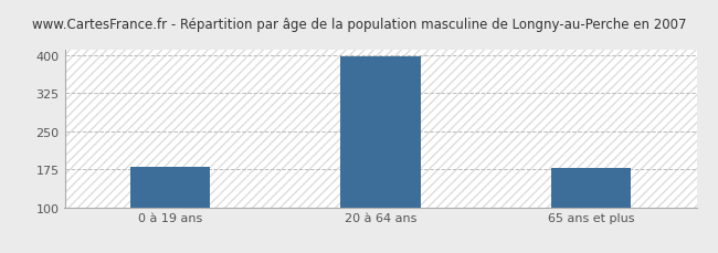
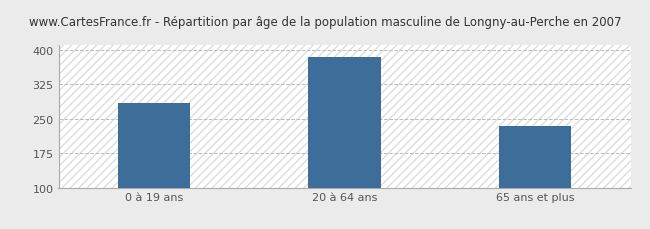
0 à 19 ans: 180 -> 285
20 à 64 ans: 396 -> 385
65 ans et plus: 177 -> 235
